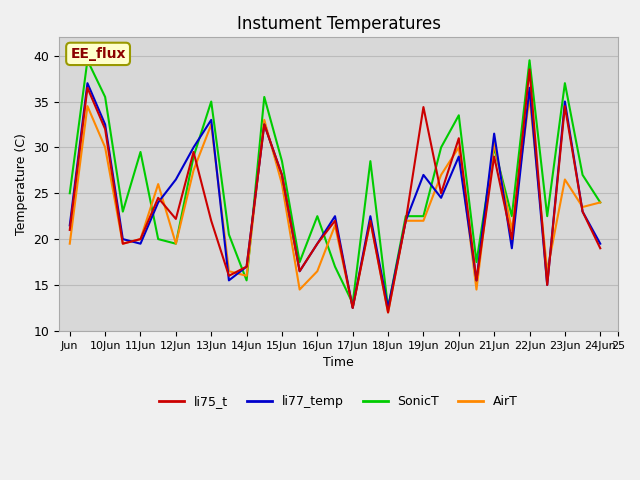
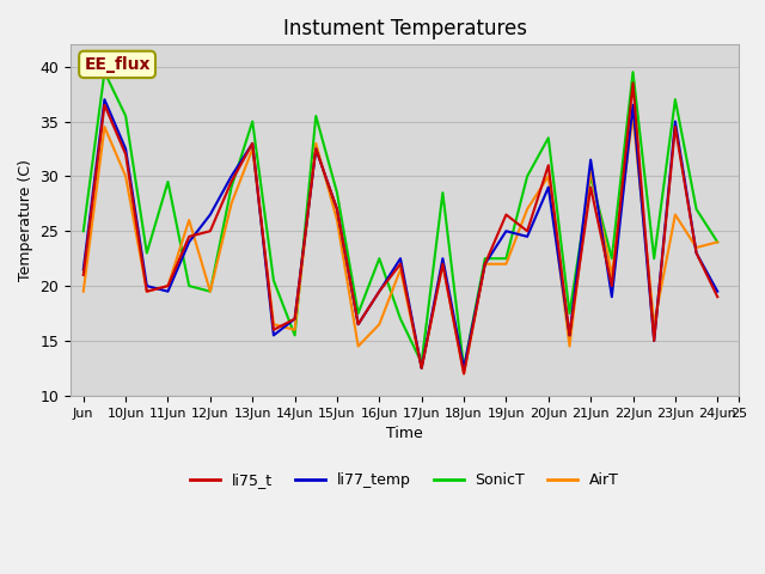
li75_t/12Jun: 22.2 -> 25.0
li75_t/13Jun: 22.0 -> 33.0
li75_t/19Jun: 34.4 -> 26.5
li77_temp/19Jun: 27.0 -> 25.0
